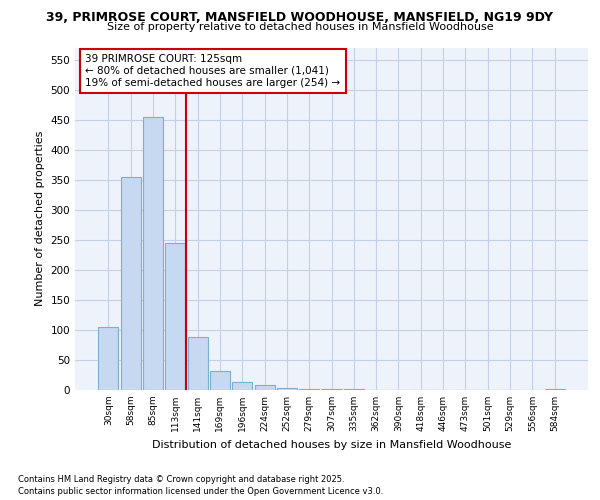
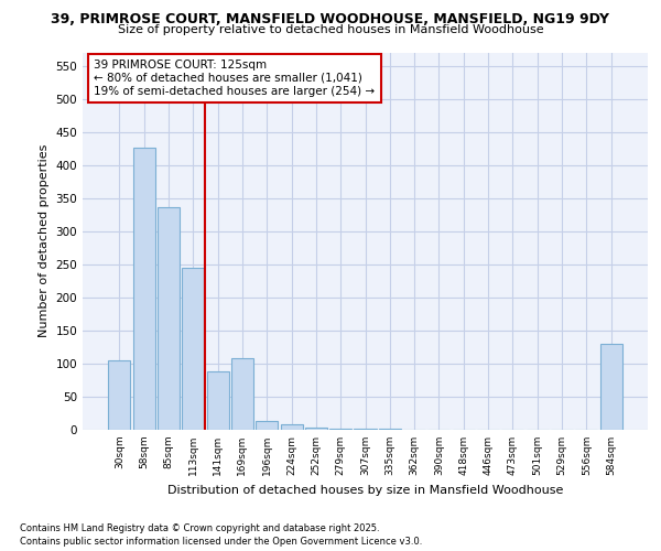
58sqm: 355 -> 426
85sqm: 455 -> 336
169sqm: 32 -> 108
584sqm: 2 -> 130
